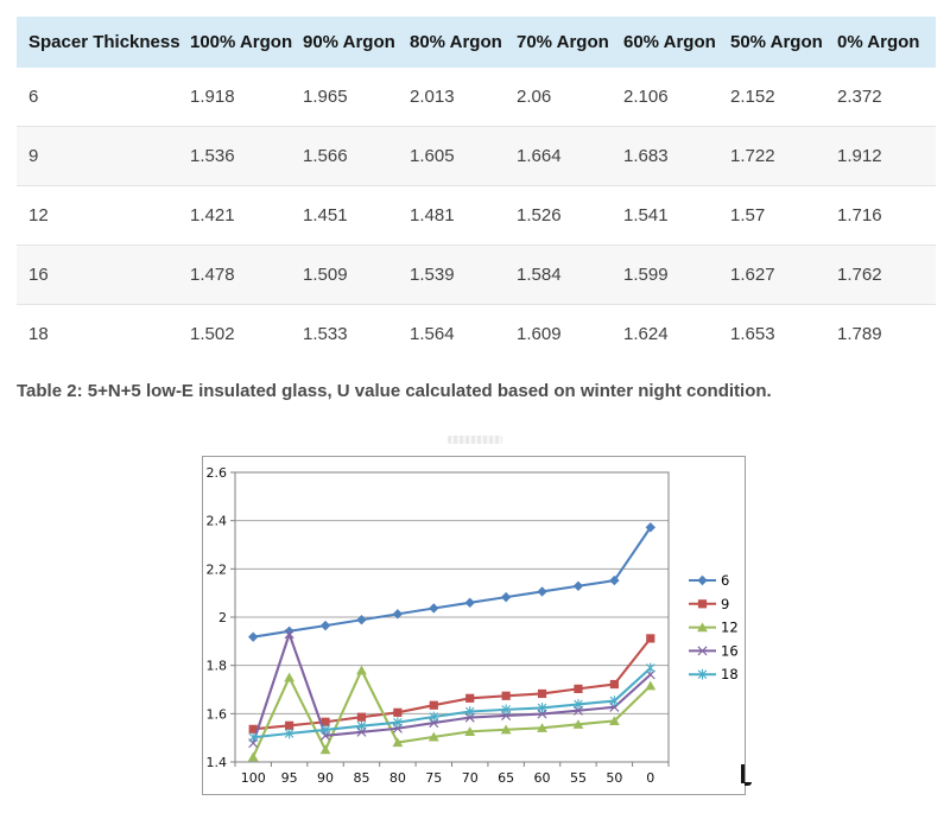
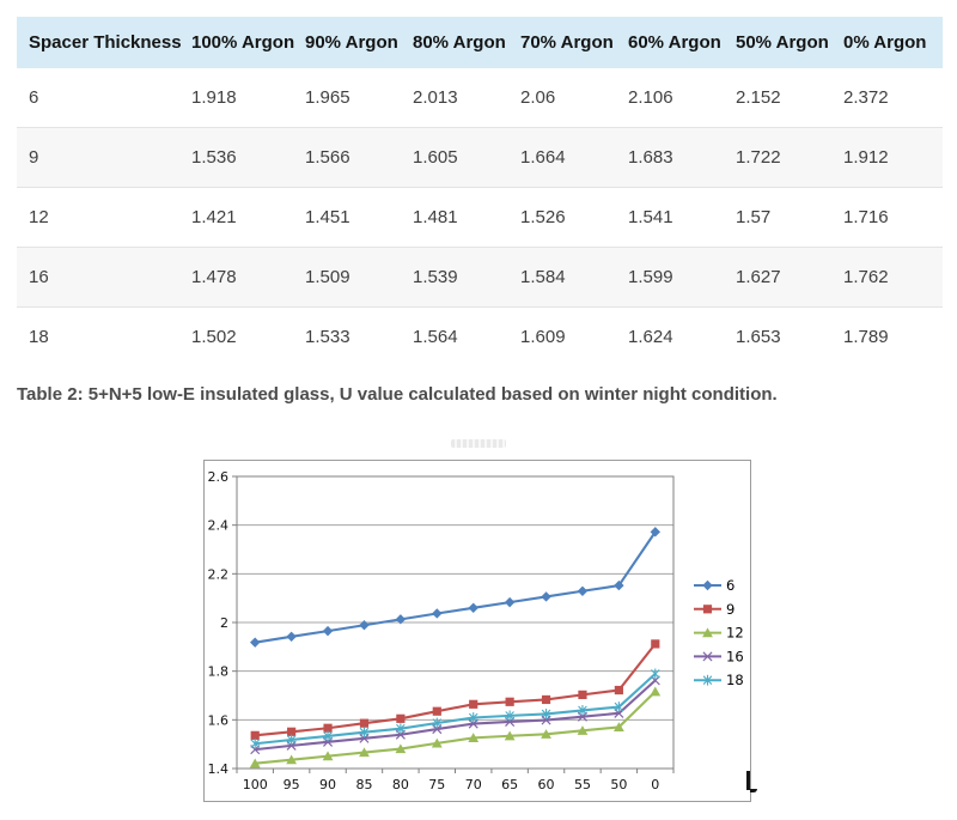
12/95: 1.75 -> 1.44
16/95: 1.93 -> 1.49
12/85: 1.78 -> 1.47
